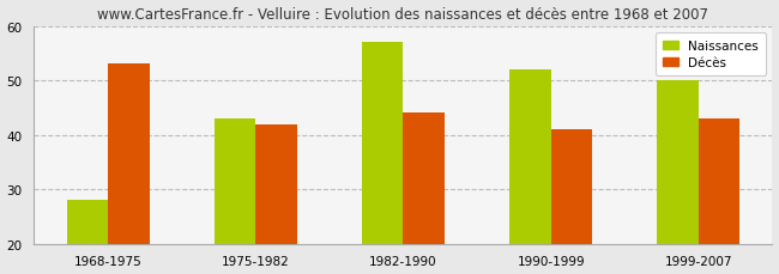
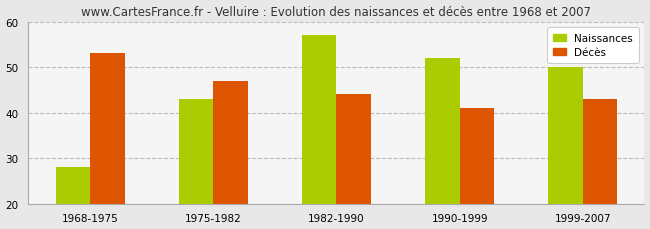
Décès/1975-1982: 42 -> 47
